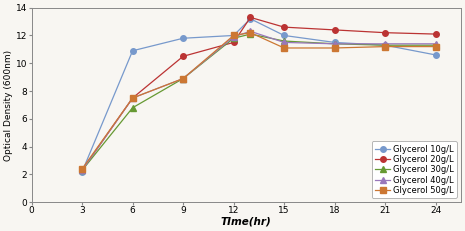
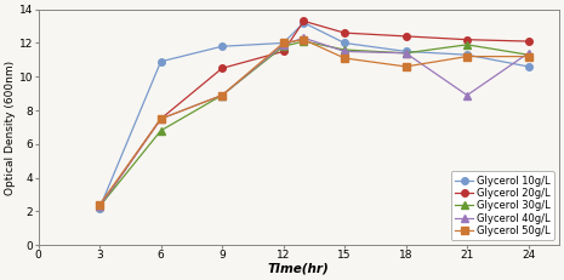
Glycerol 50g/L/18: 11.1 -> 10.6
Glycerol 30g/L/21: 11.3 -> 11.9
Glycerol 40g/L/21: 11.4 -> 8.9
